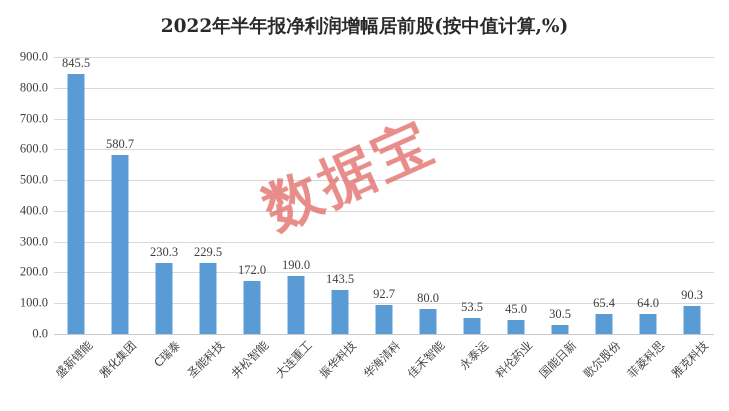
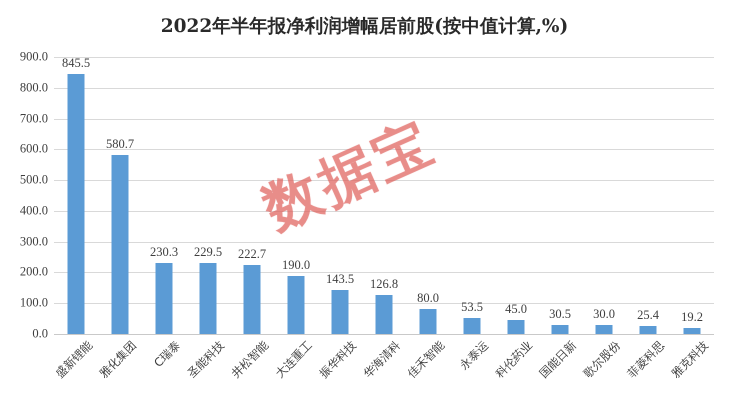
井松智能: 172.0 -> 222.7
华海清科: 92.7 -> 126.8
歌尔股份: 65.4 -> 30.0
菲菱科思: 64.0 -> 25.4
雅克科技: 90.3 -> 19.2
